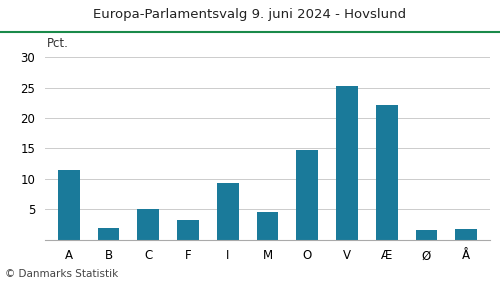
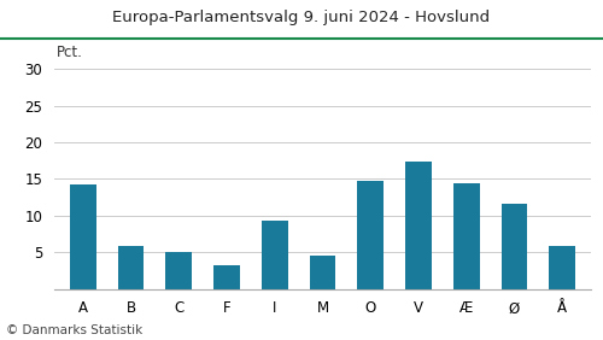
A: 11.5 -> 14.2
B: 2.0 -> 5.8
V: 25.2 -> 17.4
Æ: 22.2 -> 14.4
Ø: 1.6 -> 11.6
Å: 1.7 -> 5.8
